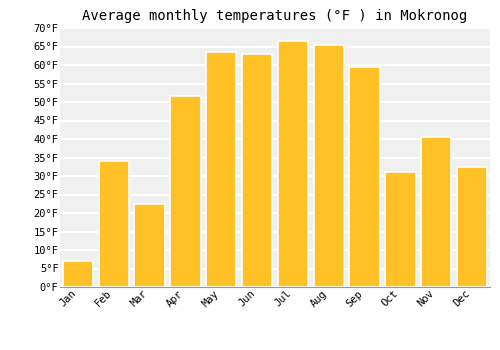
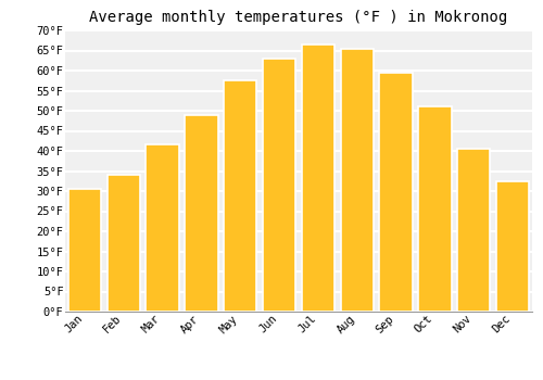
Jan: 7.0°F -> 30.5°F
Mar: 22.5°F -> 41.5°F
Apr: 51.5°F -> 49.0°F
May: 63.5°F -> 57.5°F
Oct: 31.0°F -> 51.0°F
